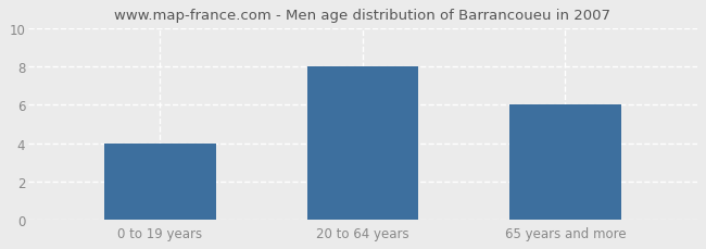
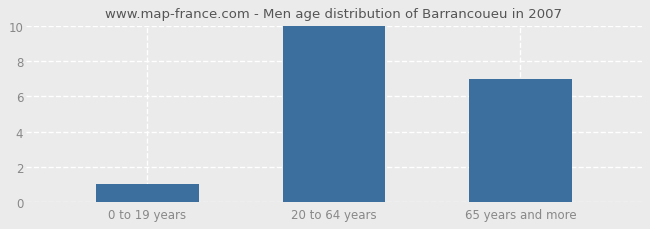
0 to 19 years: 4 -> 1
20 to 64 years: 8 -> 10
65 years and more: 6 -> 7
